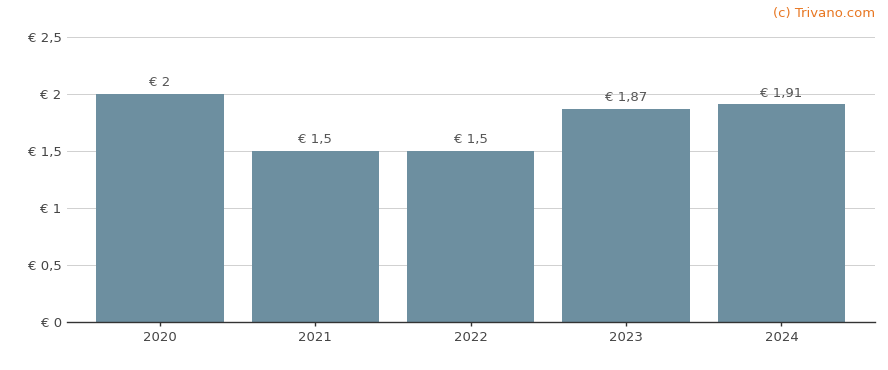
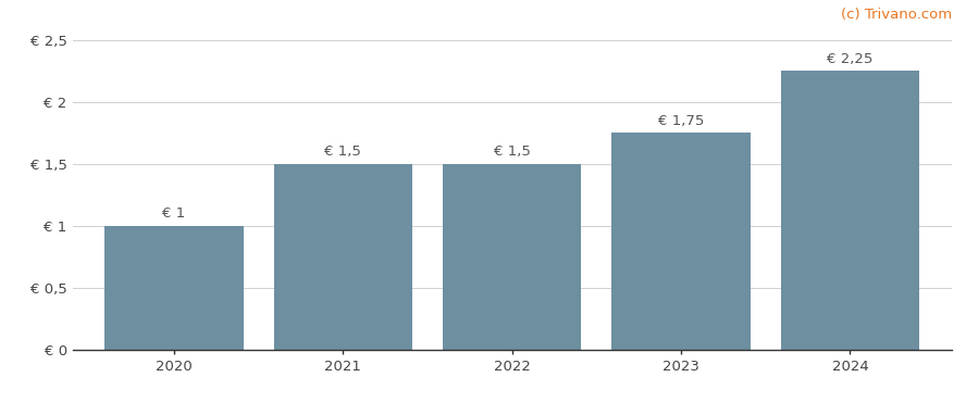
2020: 2 -> 1
2023: 1,87 -> 1,75
2024: 1,91 -> 2,25
